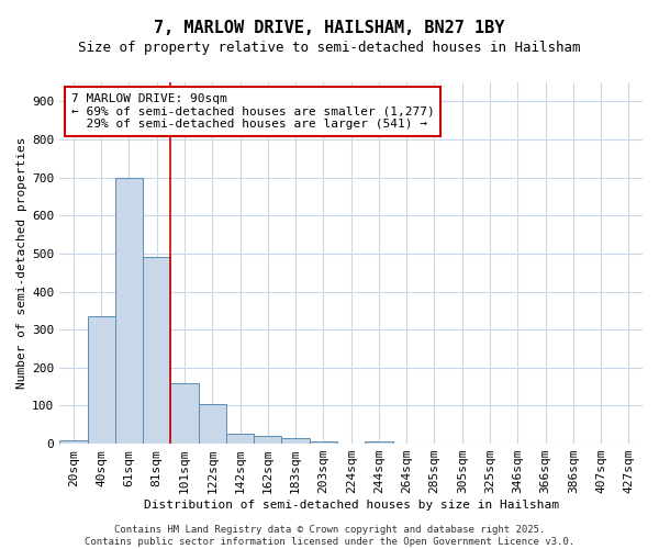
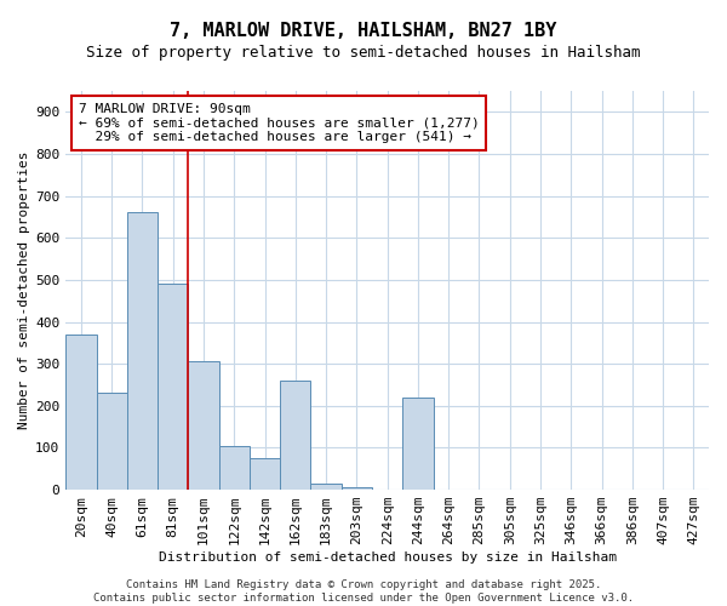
20sqm: 10 -> 370
40sqm: 335 -> 230
61sqm: 700 -> 660
101sqm: 160 -> 305
142sqm: 25 -> 75
162sqm: 20 -> 260
244sqm: 5 -> 220
